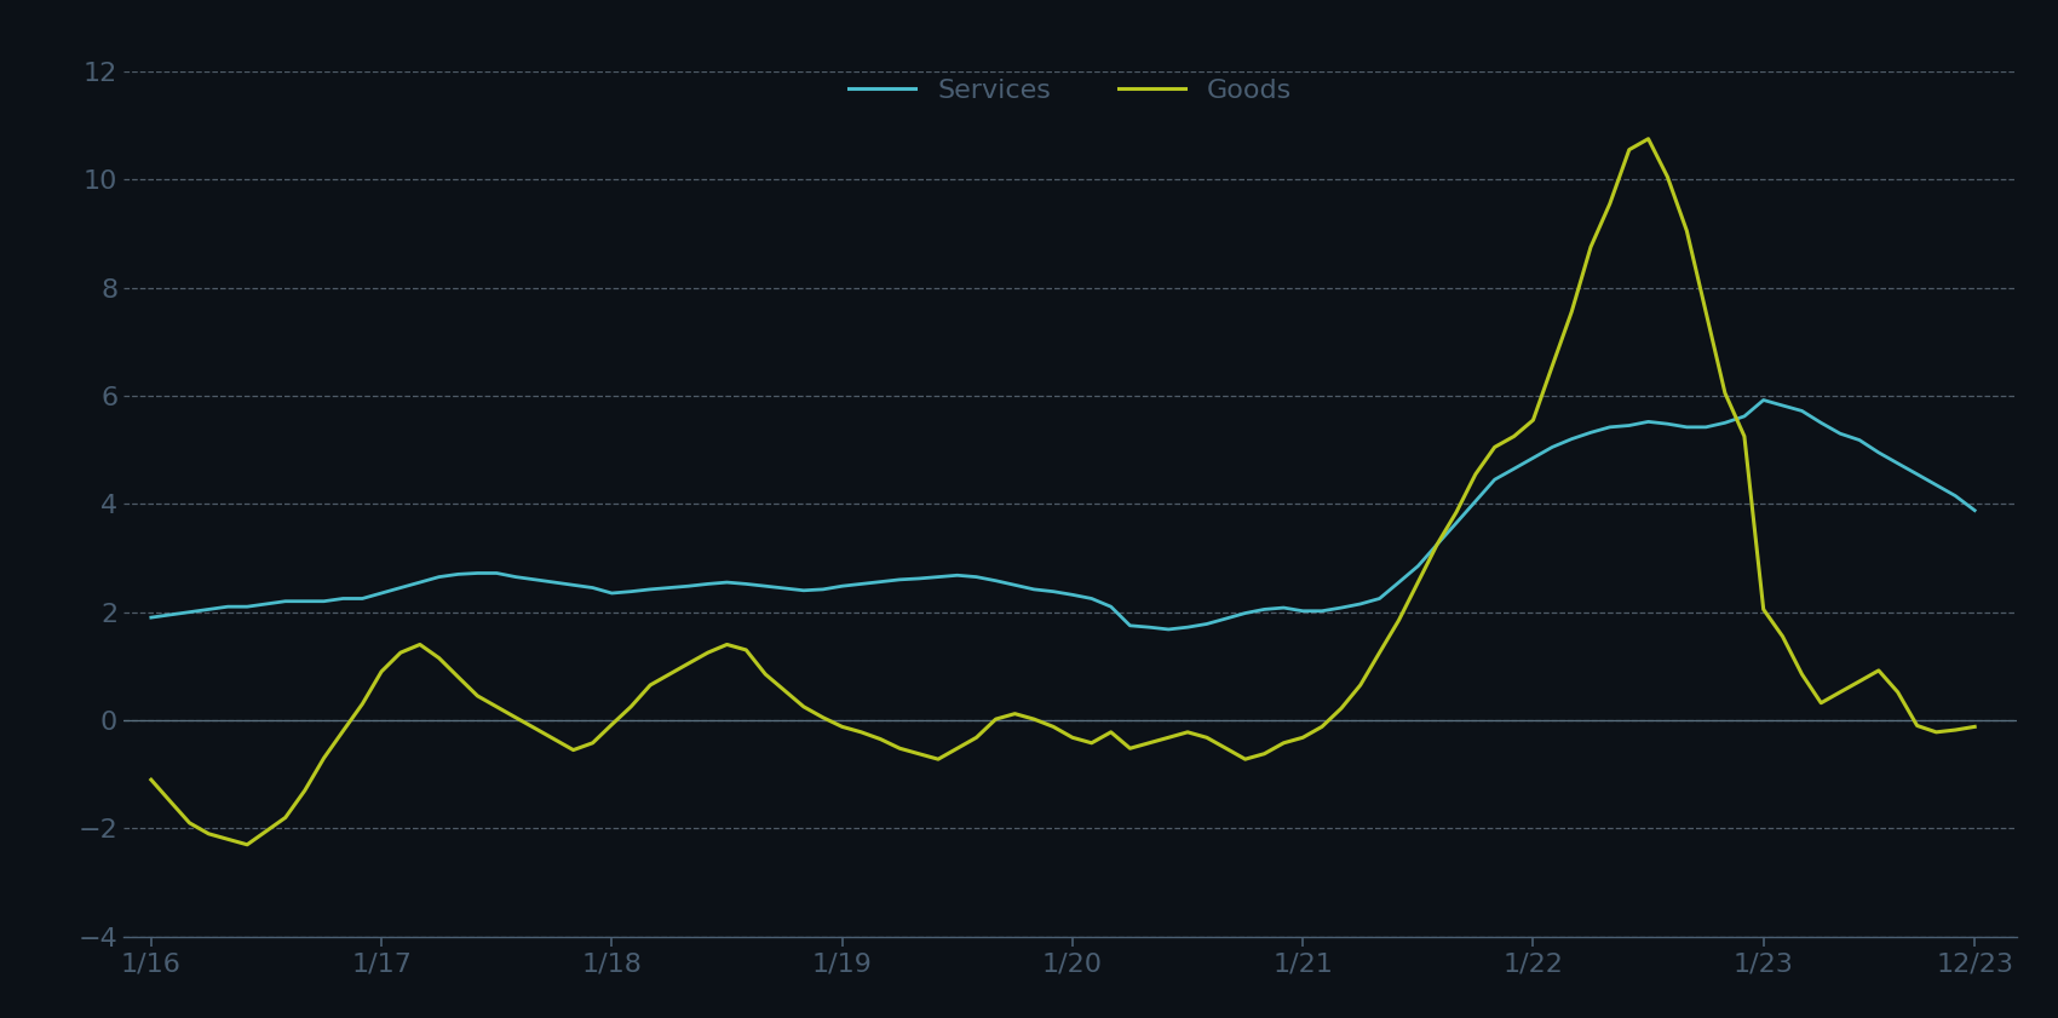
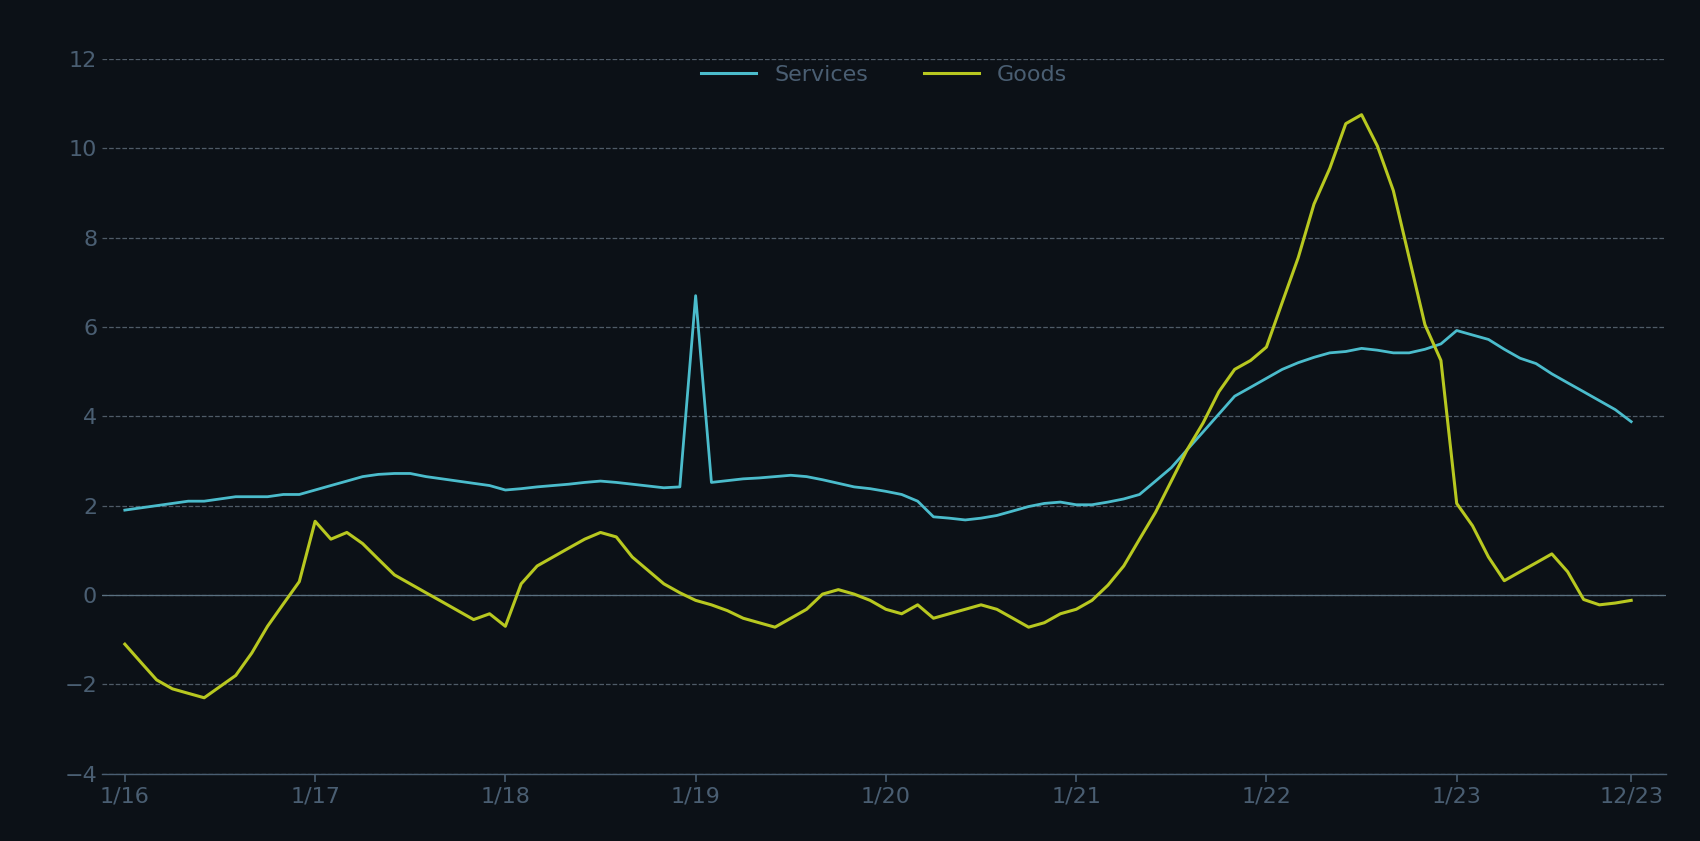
Goods/1/17: 0.90 -> 1.65
Goods/1/18: -0.08 -> -0.70
Services/1/19: 2.48 -> 6.70
